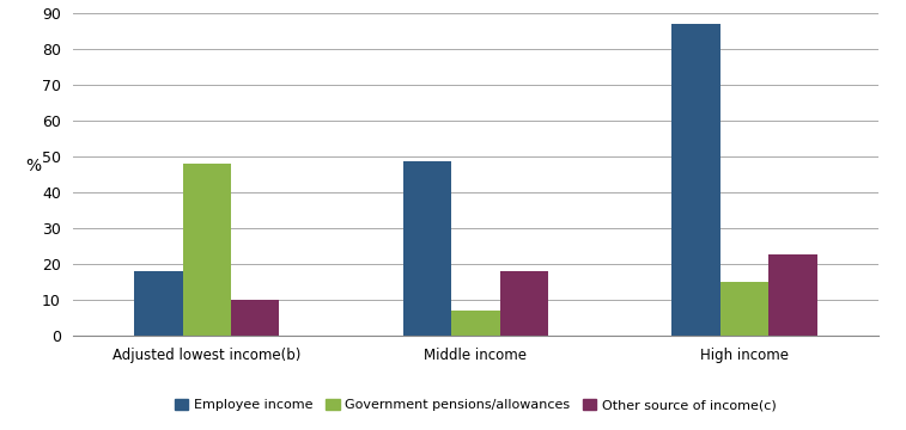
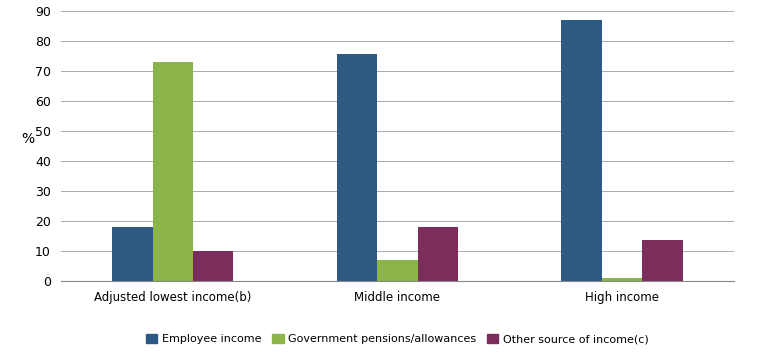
Government pensions/allowances/Adjusted lowest income(b): 48 -> 73
Employee income/Middle income: 48.5 -> 75.5
Government pensions/allowances/High income: 15 -> 1
Other source of income(c)/High income: 22.5 -> 13.5
